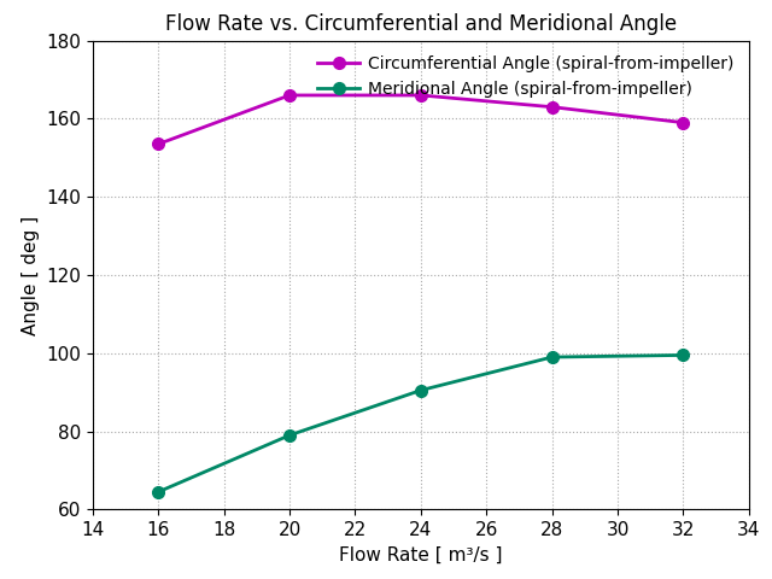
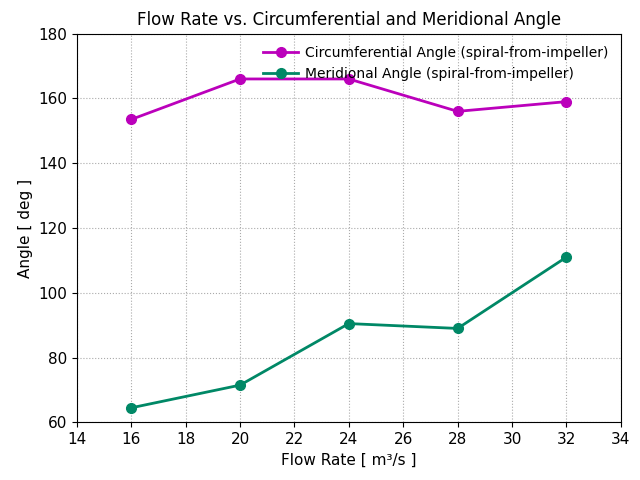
Meridional Angle (spiral-from-impeller)/20: 79.0 -> 71.5
Circumferential Angle (spiral-from-impeller)/28: 163.0 -> 156.0
Meridional Angle (spiral-from-impeller)/28: 99.0 -> 89.0
Meridional Angle (spiral-from-impeller)/32: 99.5 -> 111.0
